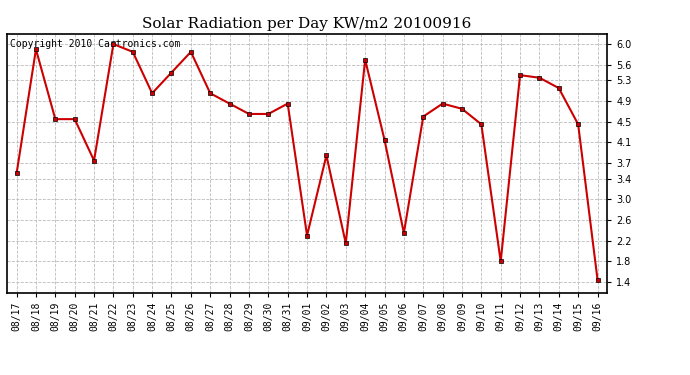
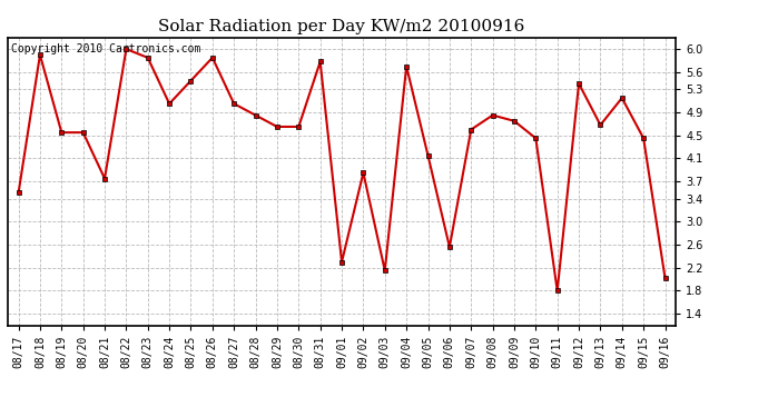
08/31: 4.85 -> 5.78
09/06: 2.35 -> 2.56
09/13: 5.35 -> 4.68
09/16: 1.45 -> 2.02
